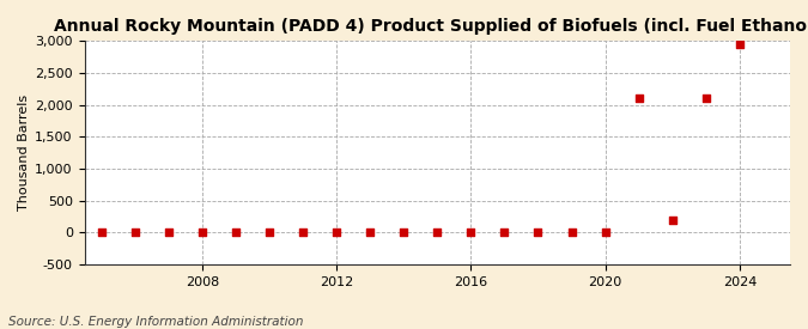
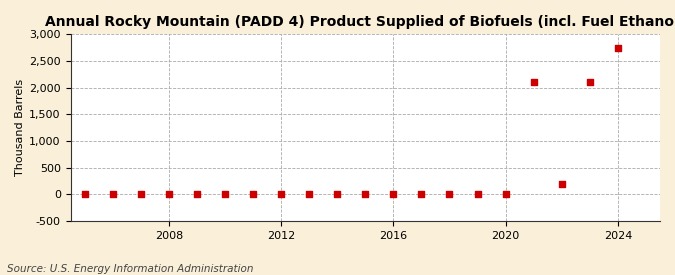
2024: 2,950 -> 2,740
